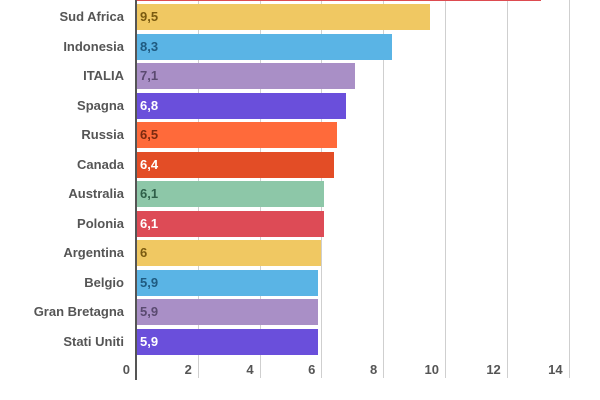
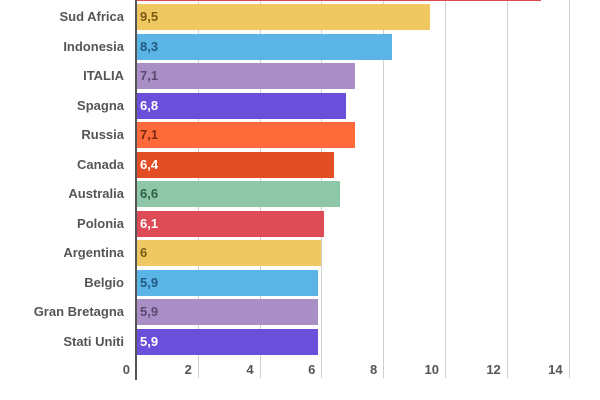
Russia: 6,5 -> 7,1
Australia: 6,1 -> 6,6
